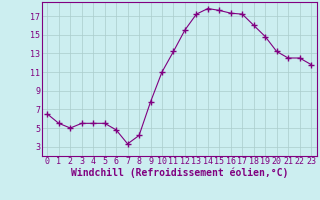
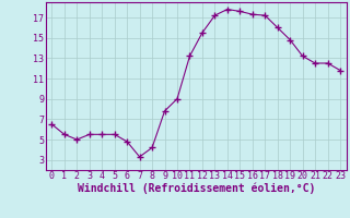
10: 11.0 -> 9.0
